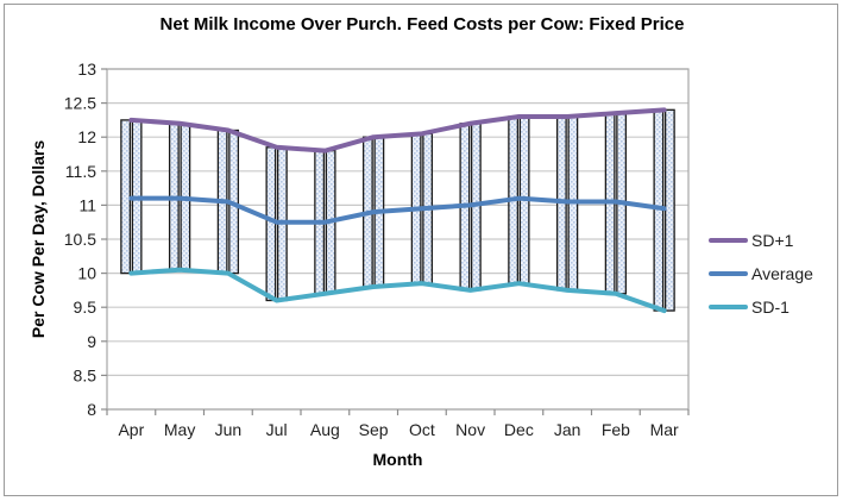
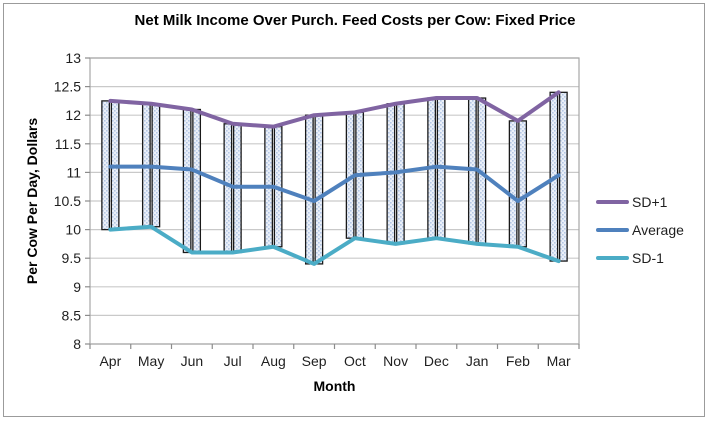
SD-1/Jun: 10.0 -> 9.6
Average/Sep: 10.9 -> 10.5
SD-1/Sep: 9.8 -> 9.4
SD+1/Feb: 12.3 -> 11.9
Average/Feb: 11.1 -> 10.5
